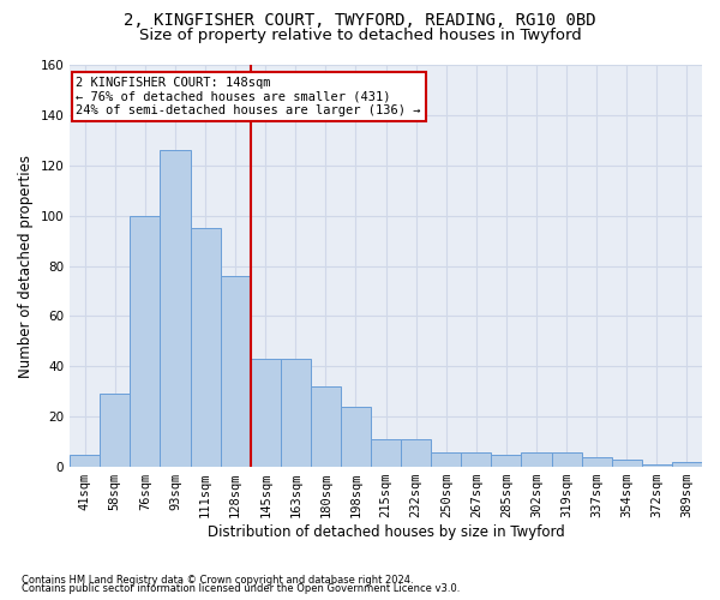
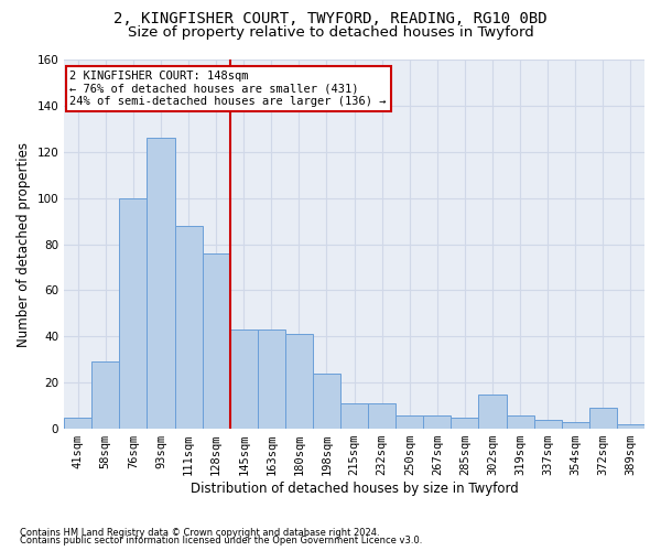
111sqm: 95 -> 88
180sqm: 32 -> 41
302sqm: 6 -> 15
372sqm: 1 -> 9
